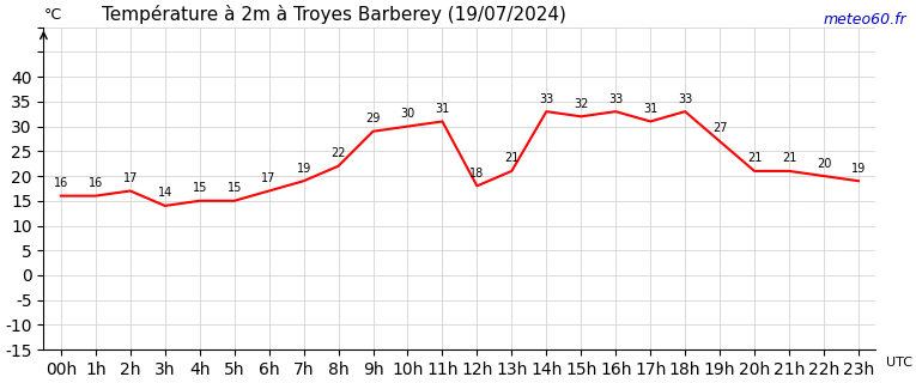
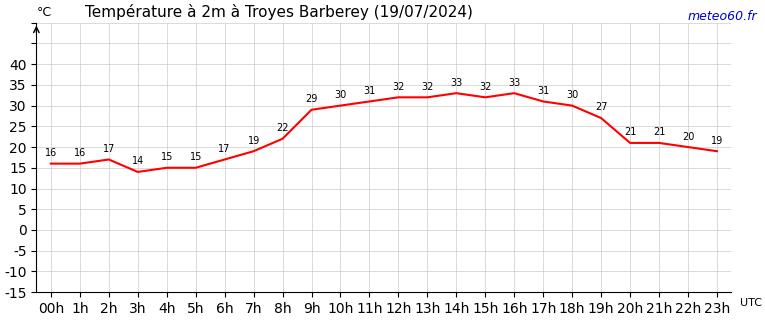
12h: 18 -> 32
13h: 21 -> 32
18h: 33 -> 30
